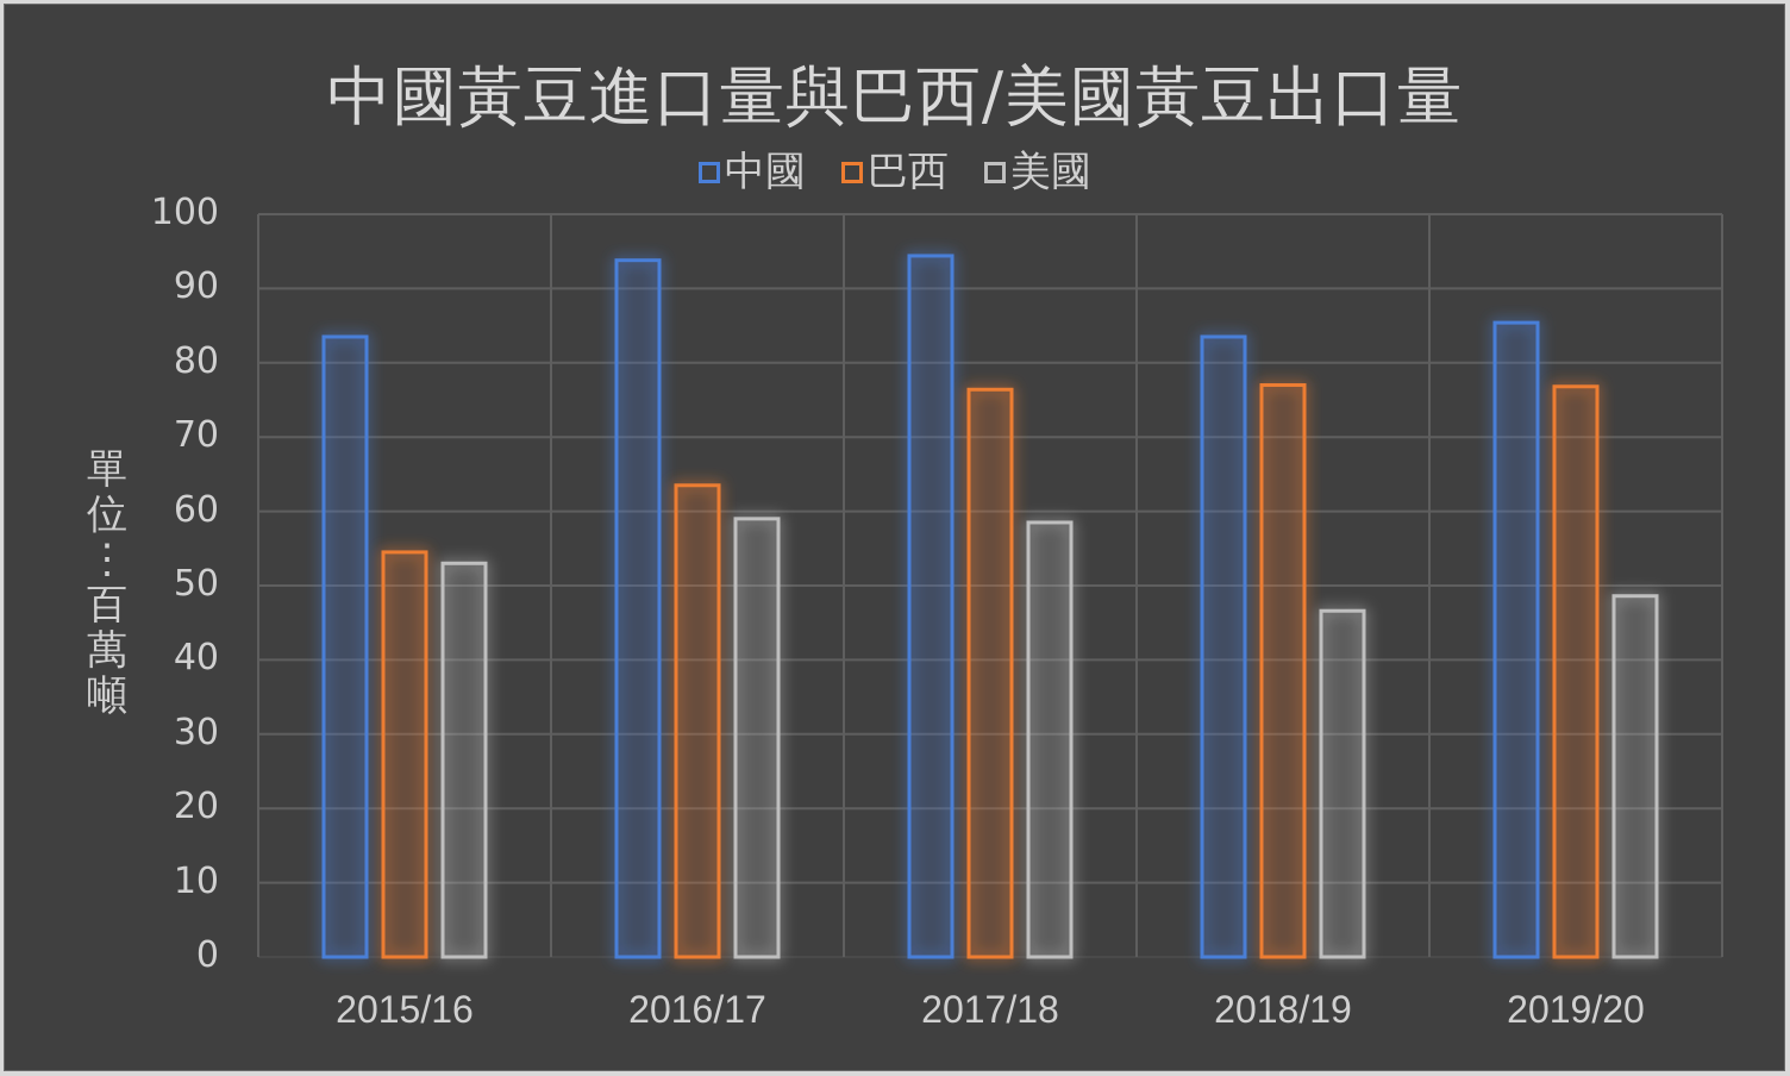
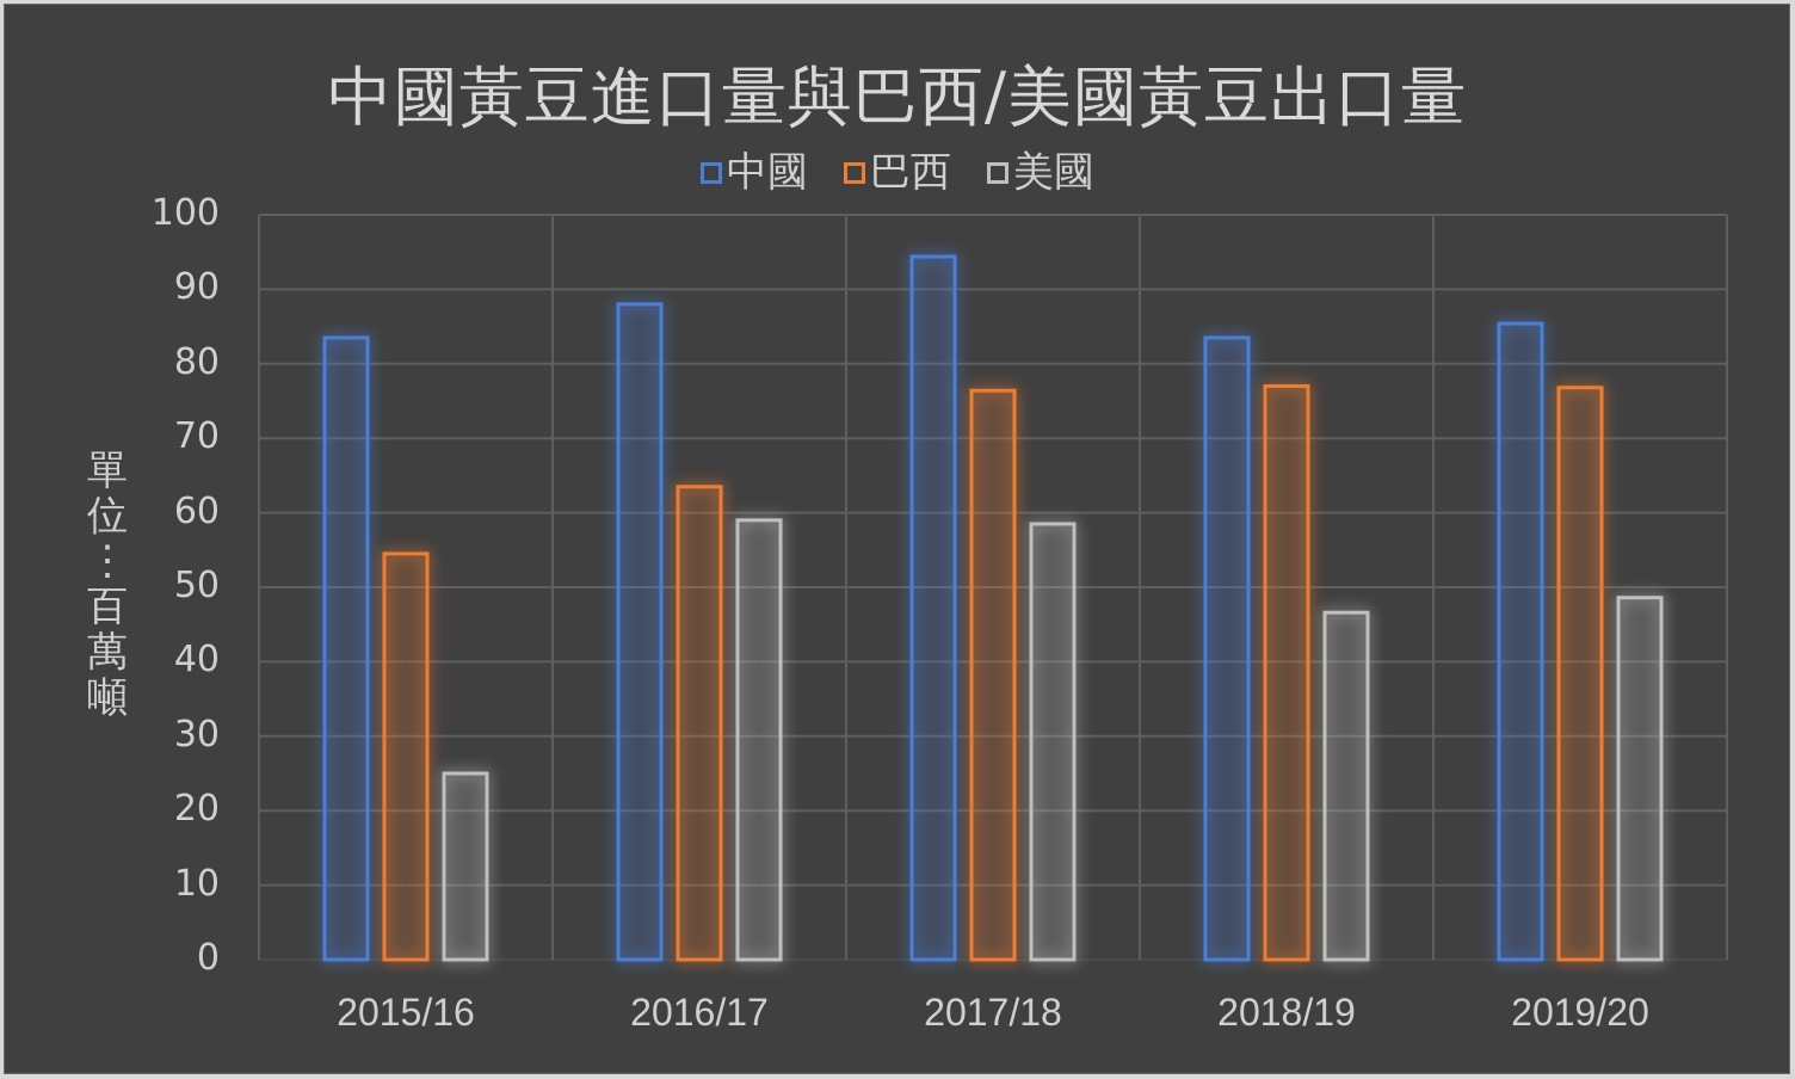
美國/2015/16: 53 -> 25
中國/2016/17: 94 -> 88
